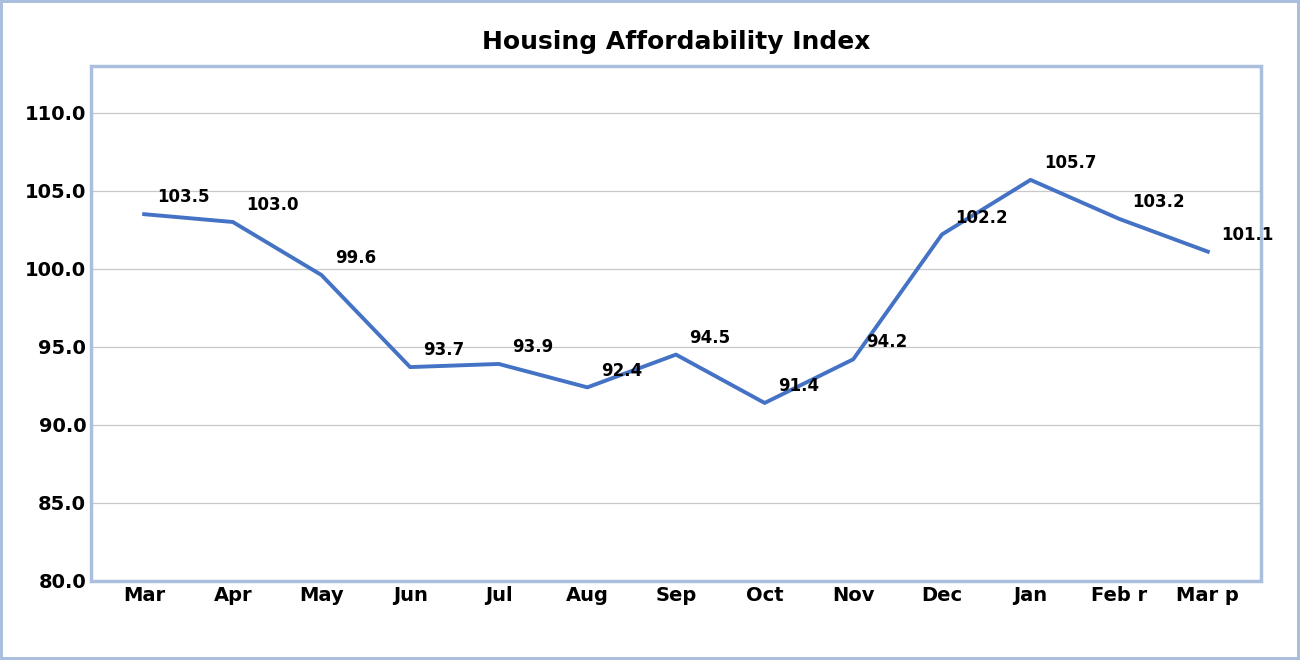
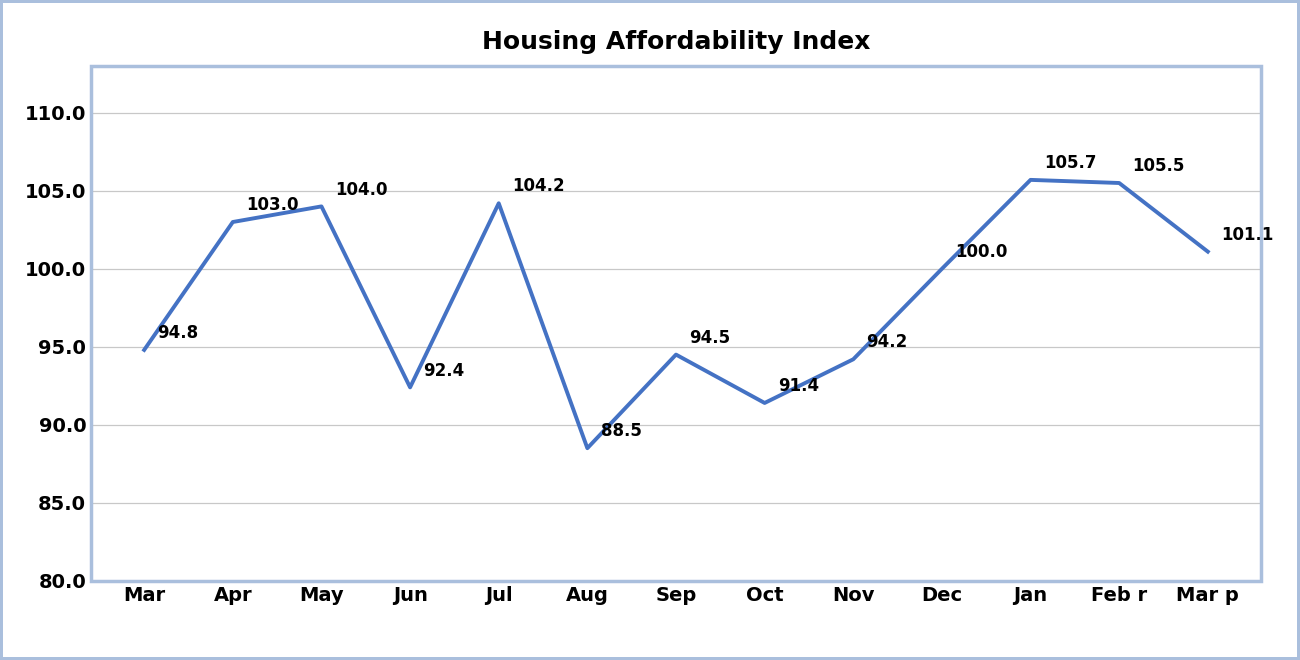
Mar: 103.5 -> 94.8
May: 99.6 -> 104.0
Jun: 93.7 -> 92.4
Jul: 93.9 -> 104.2
Aug: 92.4 -> 88.5
Dec: 102.2 -> 100.0
Feb r: 103.2 -> 105.5
